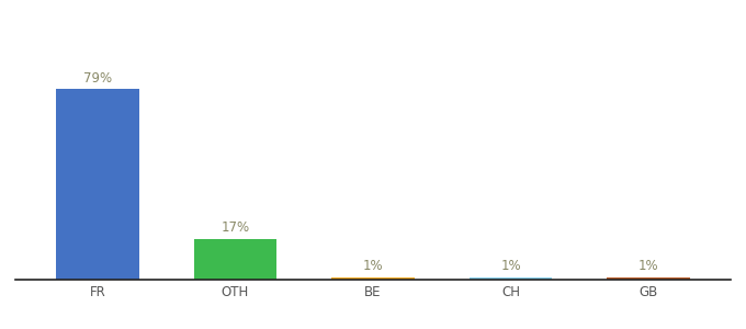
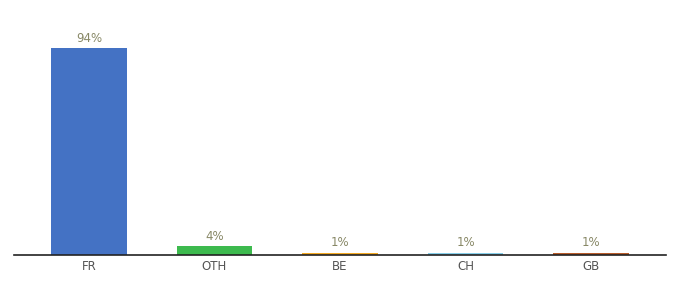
FR: 79% -> 94%
OTH: 17% -> 4%
